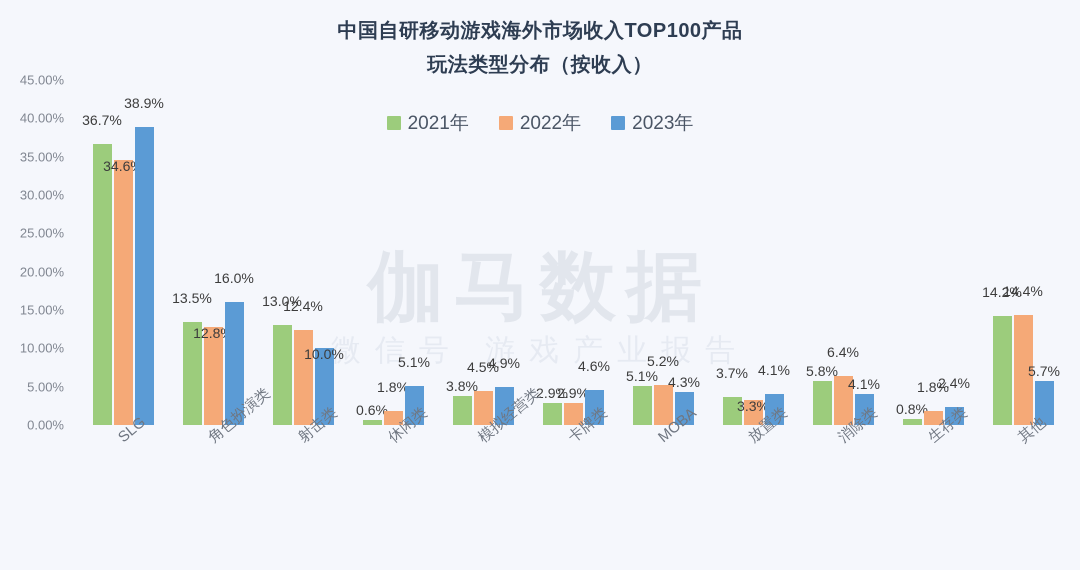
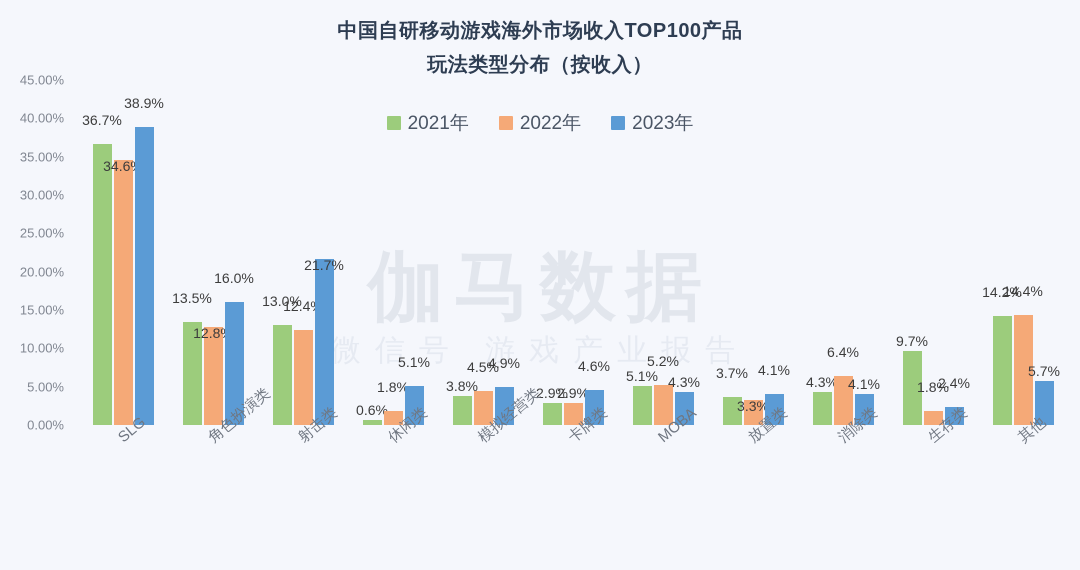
2023年/射击类: 10.0% -> 21.7%
2021年/消除类: 5.8% -> 4.3%
2021年/生存类: 0.8% -> 9.7%
